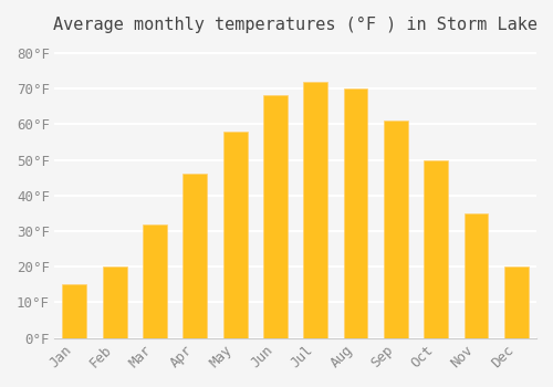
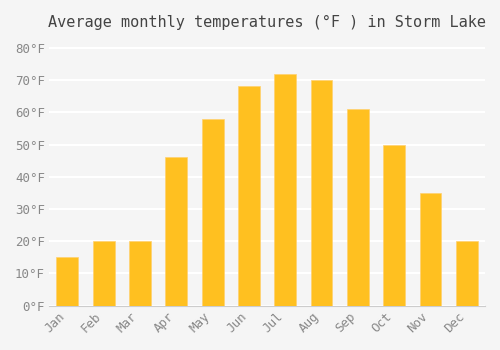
Mar: 32°F -> 20°F
